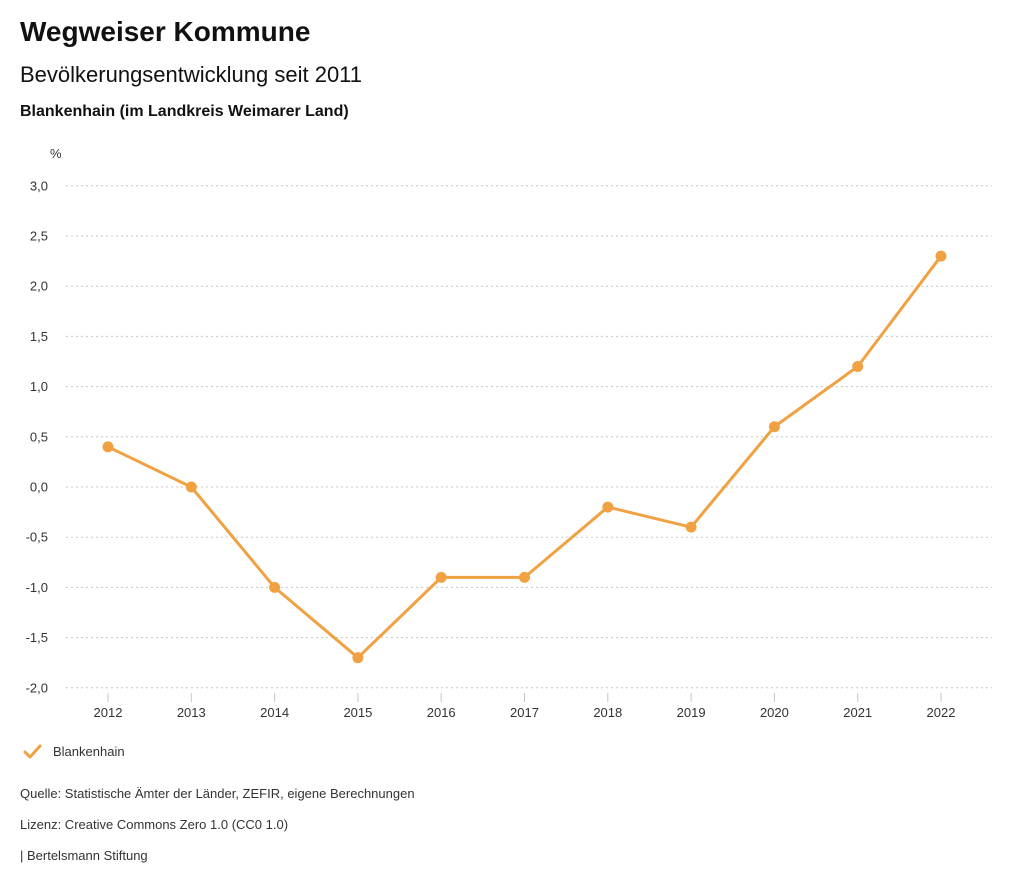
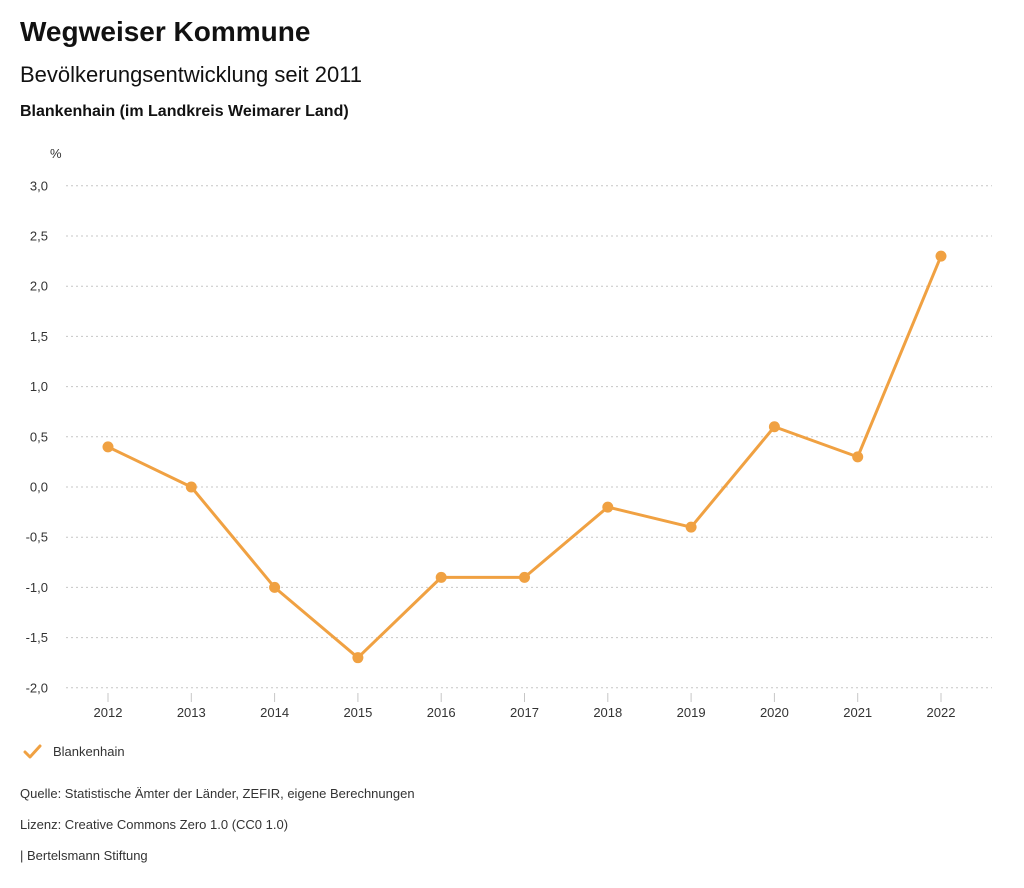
2021: 1,2 -> 0,3
